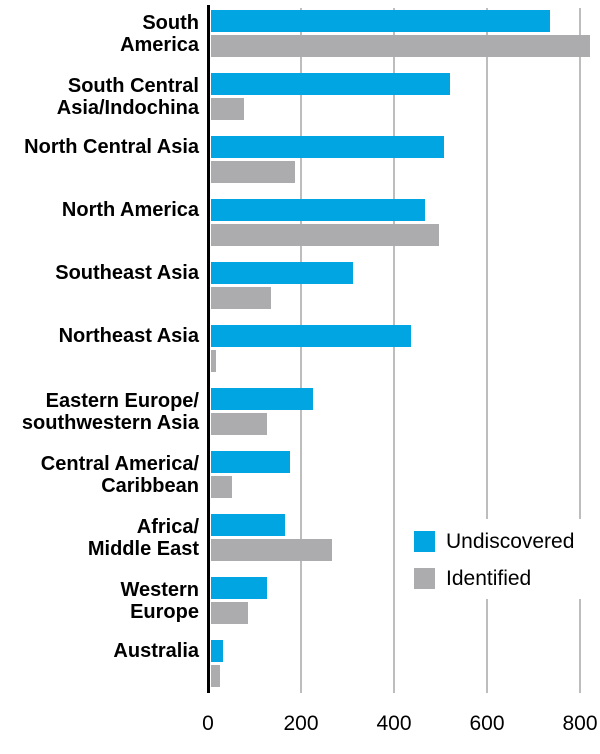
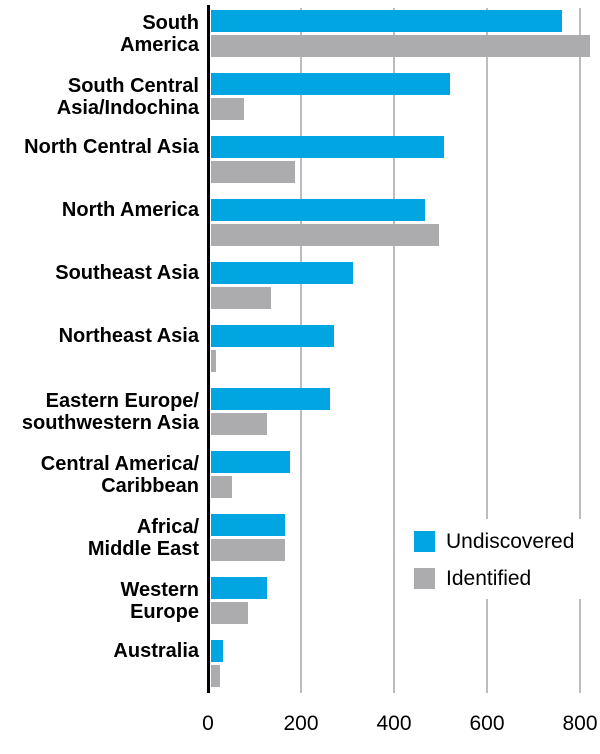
Undiscovered/South America: 730 -> 760
Undiscovered/Northeast Asia: 430 -> 260
Undiscovered/Eastern Europe/ southwestern Asia: 220 -> 260
Identified/Africa/ Middle East: 260 -> 160
